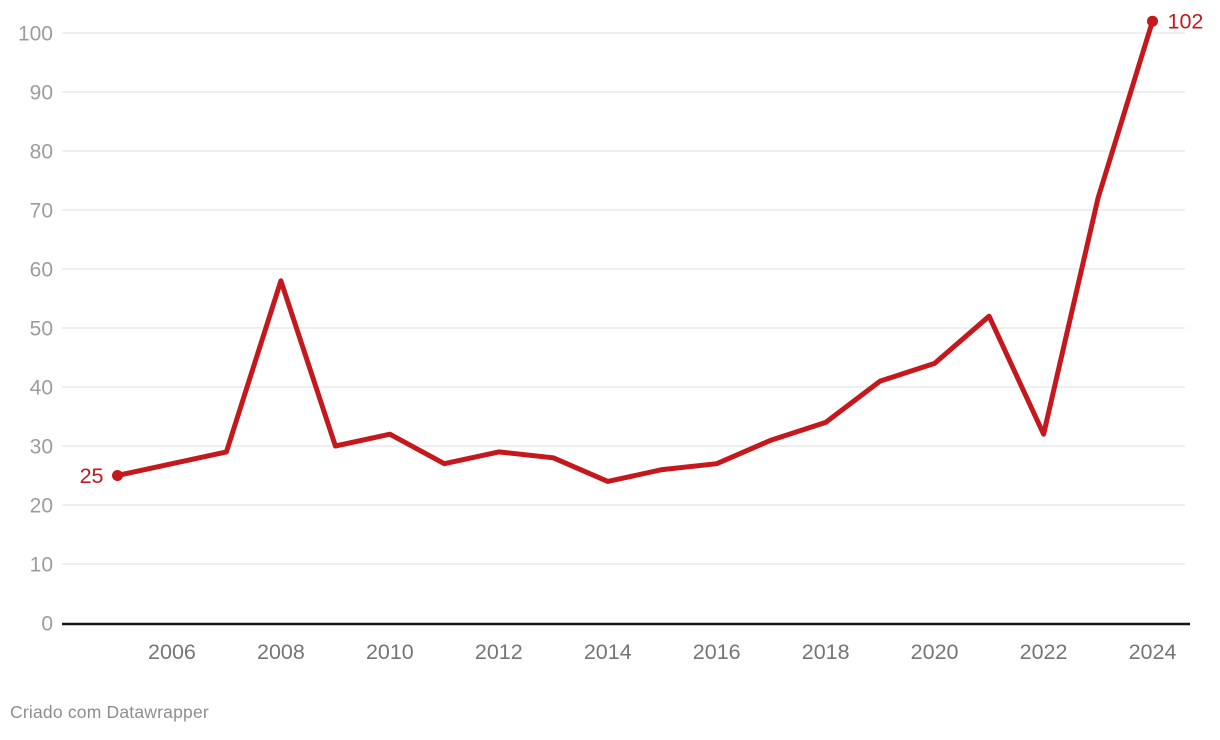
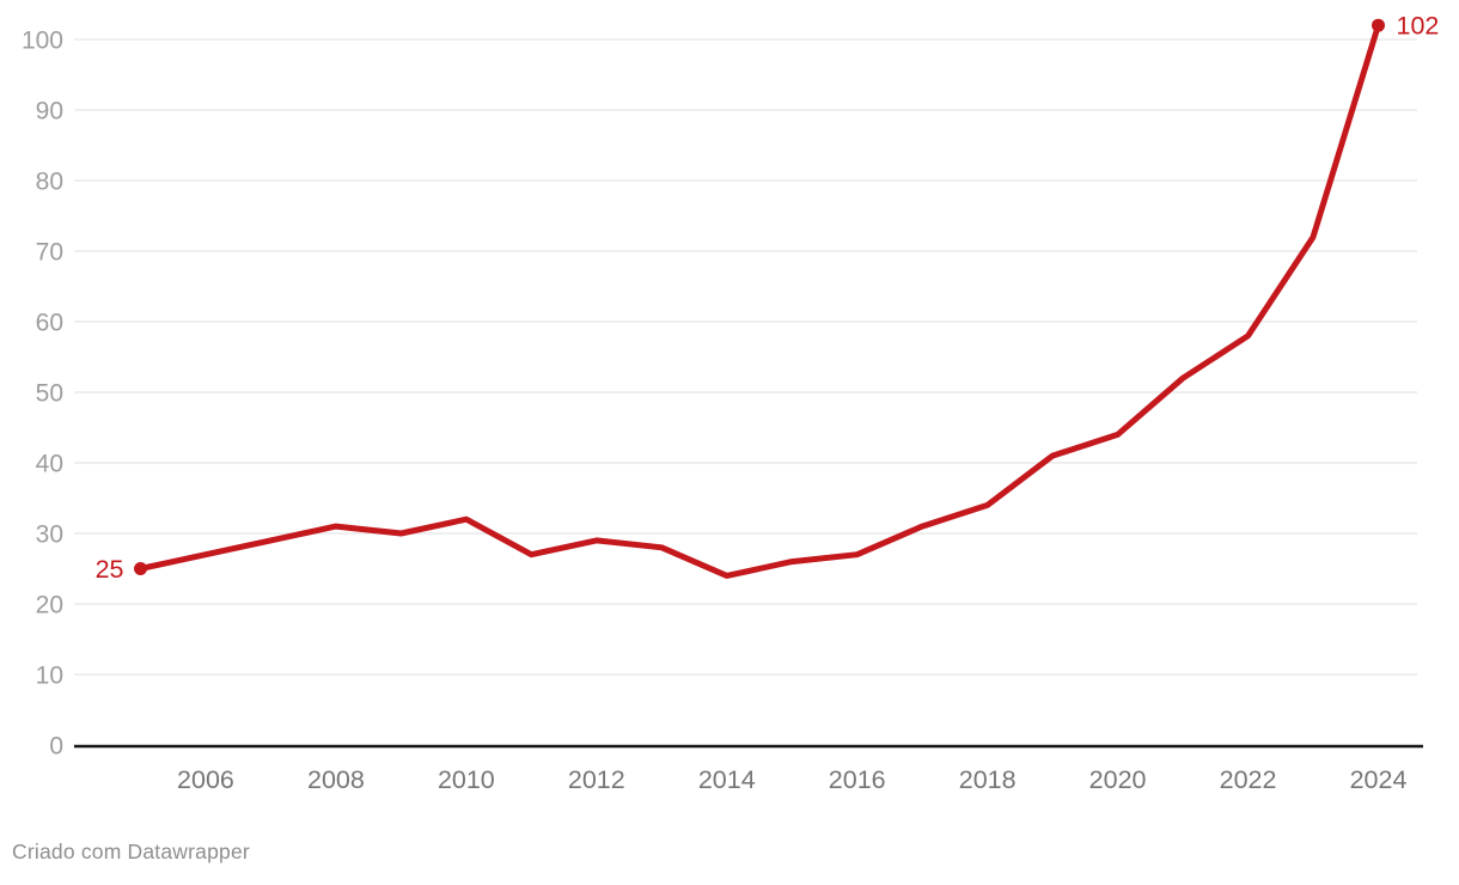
2008: 58 -> 31
2022: 32 -> 58
